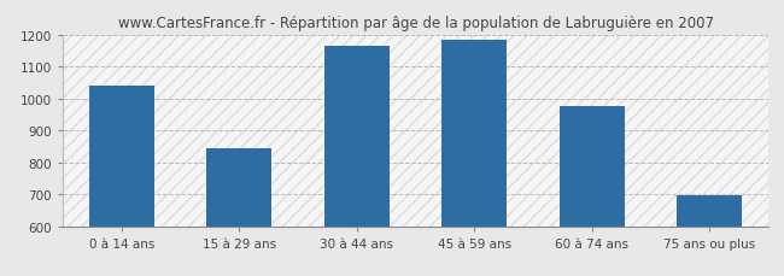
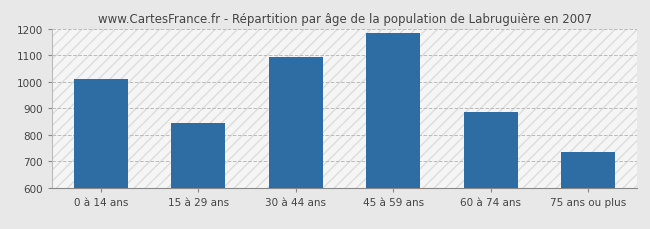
0 à 14 ans: 1040 -> 1010
30 à 44 ans: 1167 -> 1095
60 à 74 ans: 978 -> 885
75 ans ou plus: 695 -> 735
